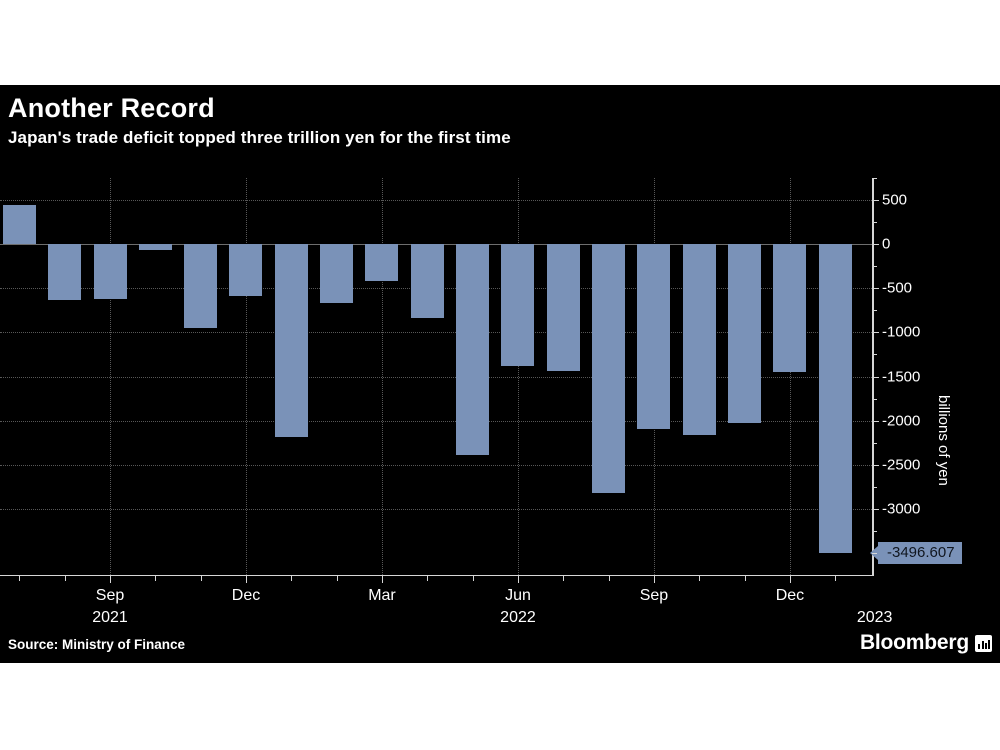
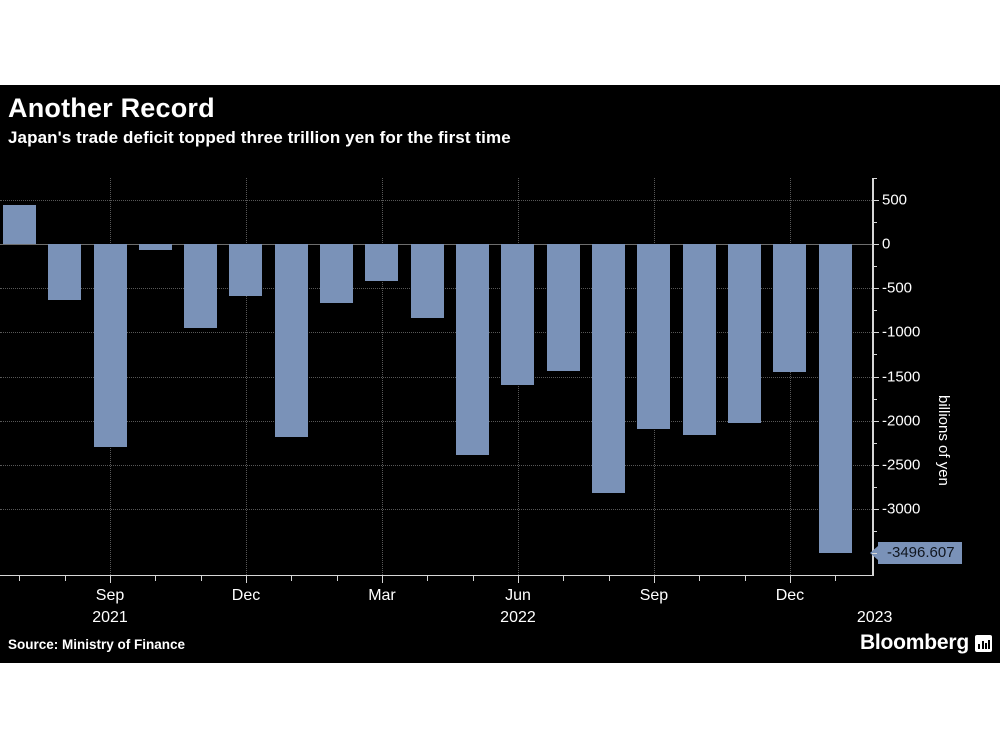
Sep 2021: -600 -> -2300
Jun 2022: -1400 -> -1600
